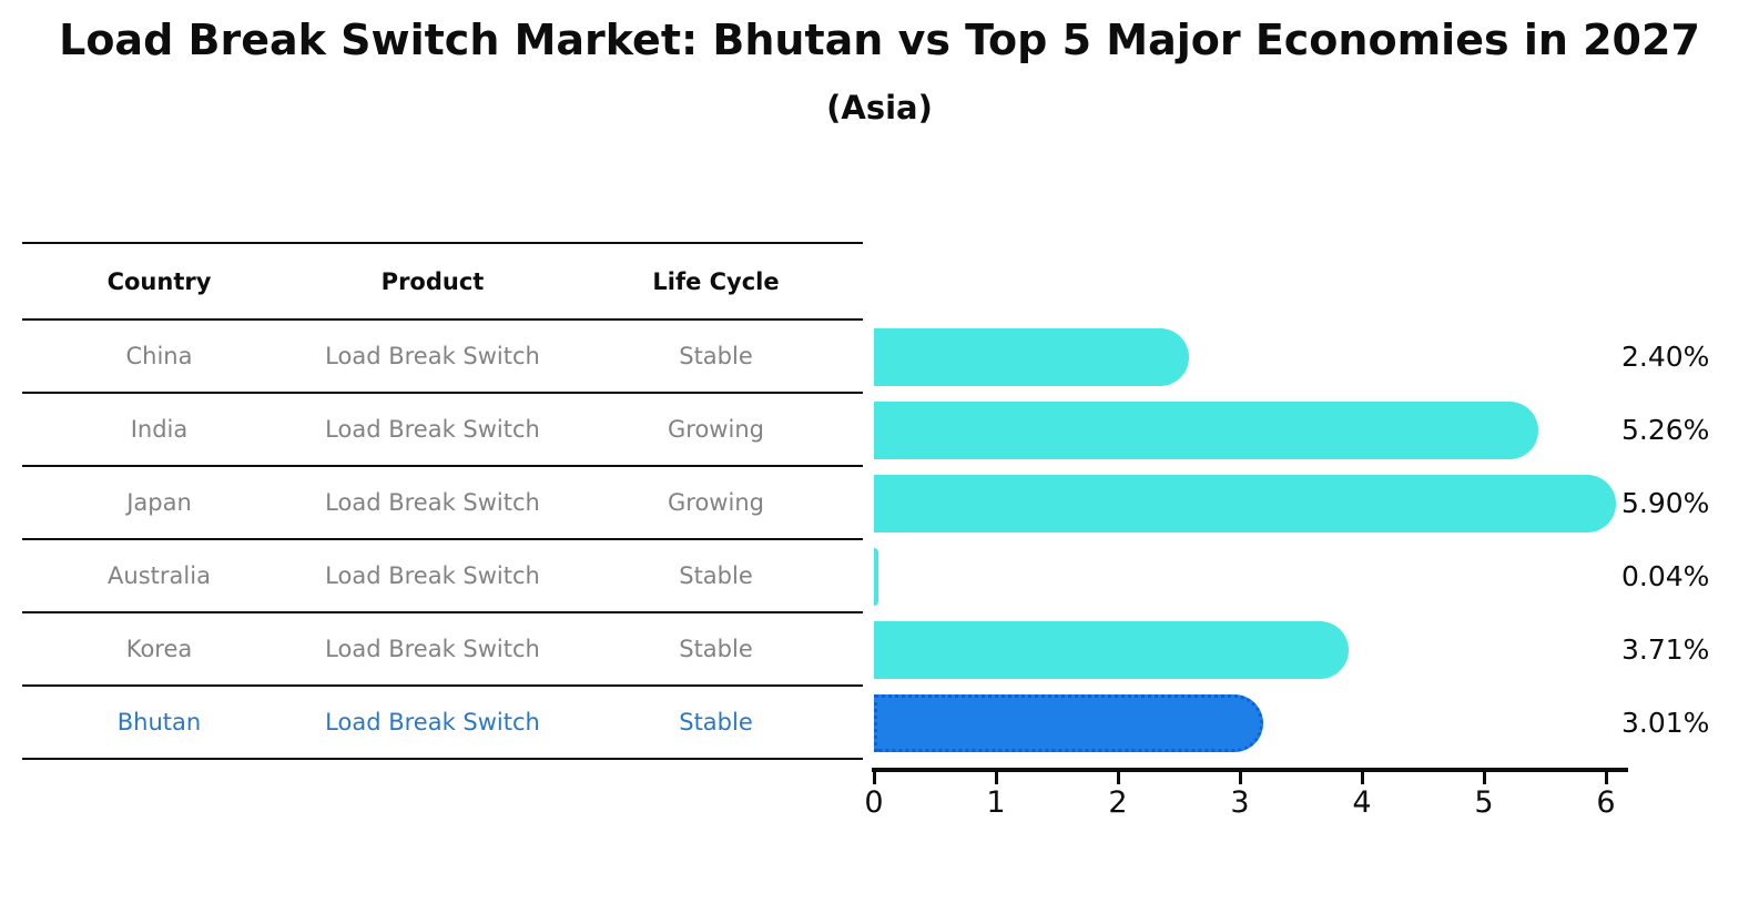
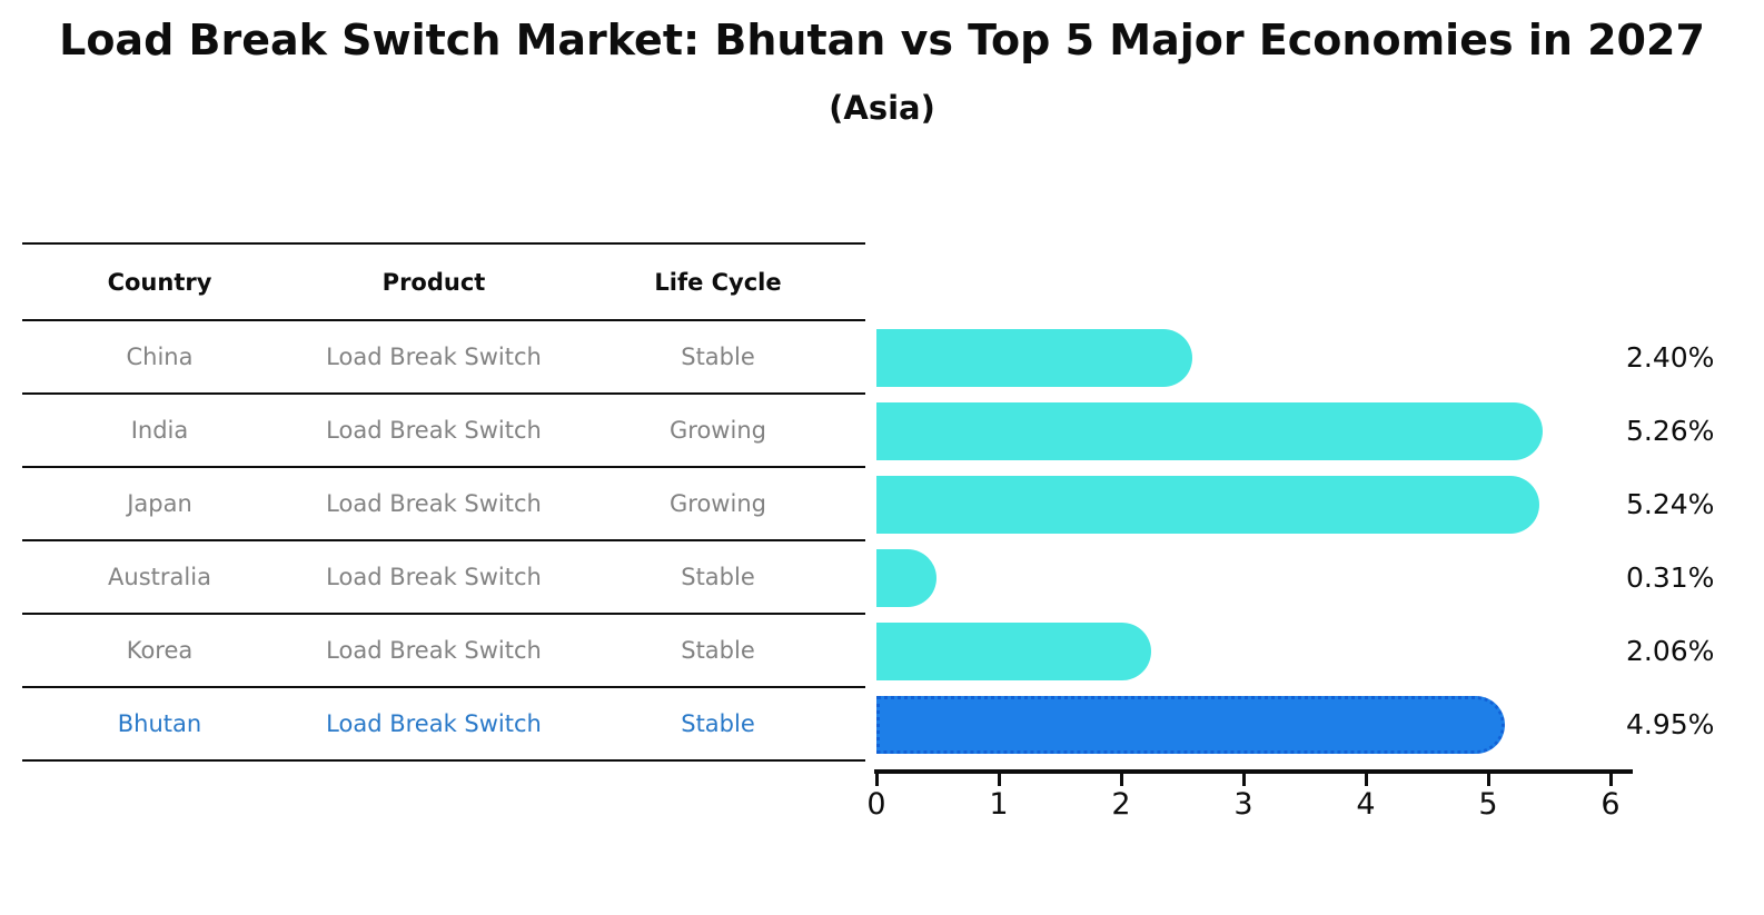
Japan: 5.90% -> 5.24%
Australia: 0.04% -> 0.31%
Korea: 3.71% -> 2.06%
Bhutan: 3.01% -> 4.95%
